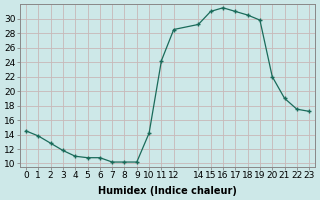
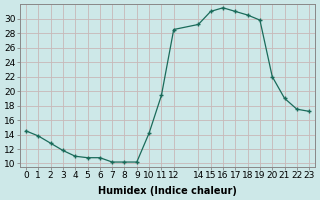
11: 24.2 -> 19.4
